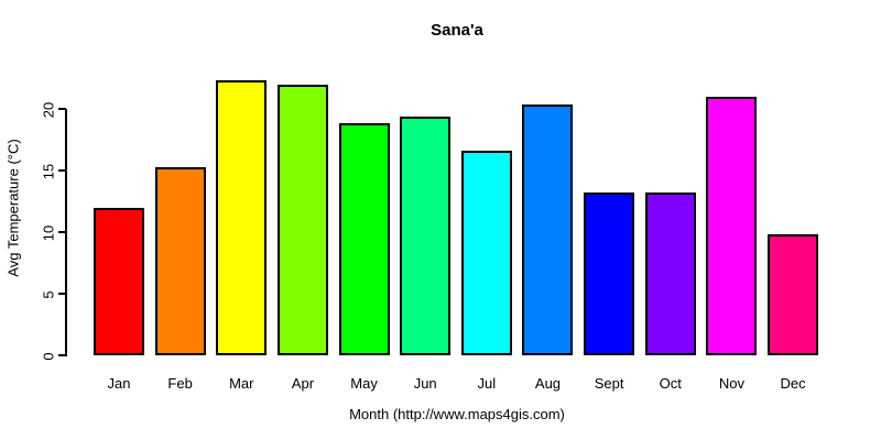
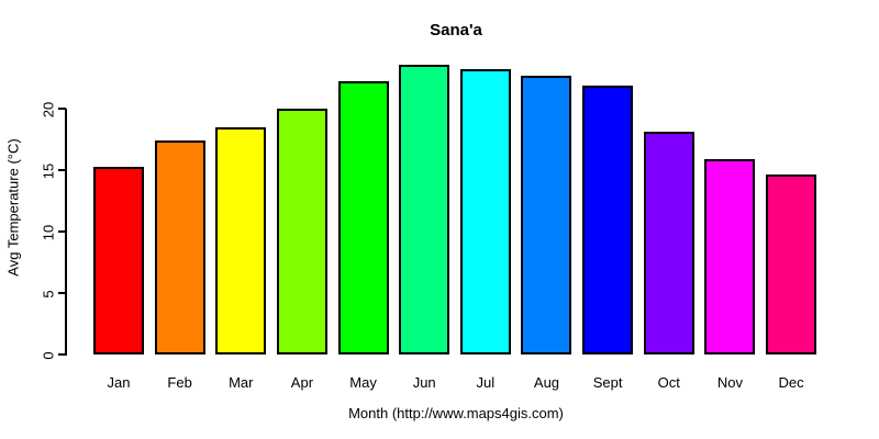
Jan: 12.0 -> 15.3
Feb: 15.3 -> 17.4
Mar: 22.3 -> 18.5
Apr: 22.0 -> 20.0
May: 18.8 -> 22.2
Jun: 19.4 -> 23.6
Jul: 16.6 -> 23.2
Aug: 20.4 -> 22.7
Sept: 13.2 -> 21.9
Oct: 13.2 -> 18.1
Nov: 21.0 -> 15.9
Dec: 9.8 -> 14.6
